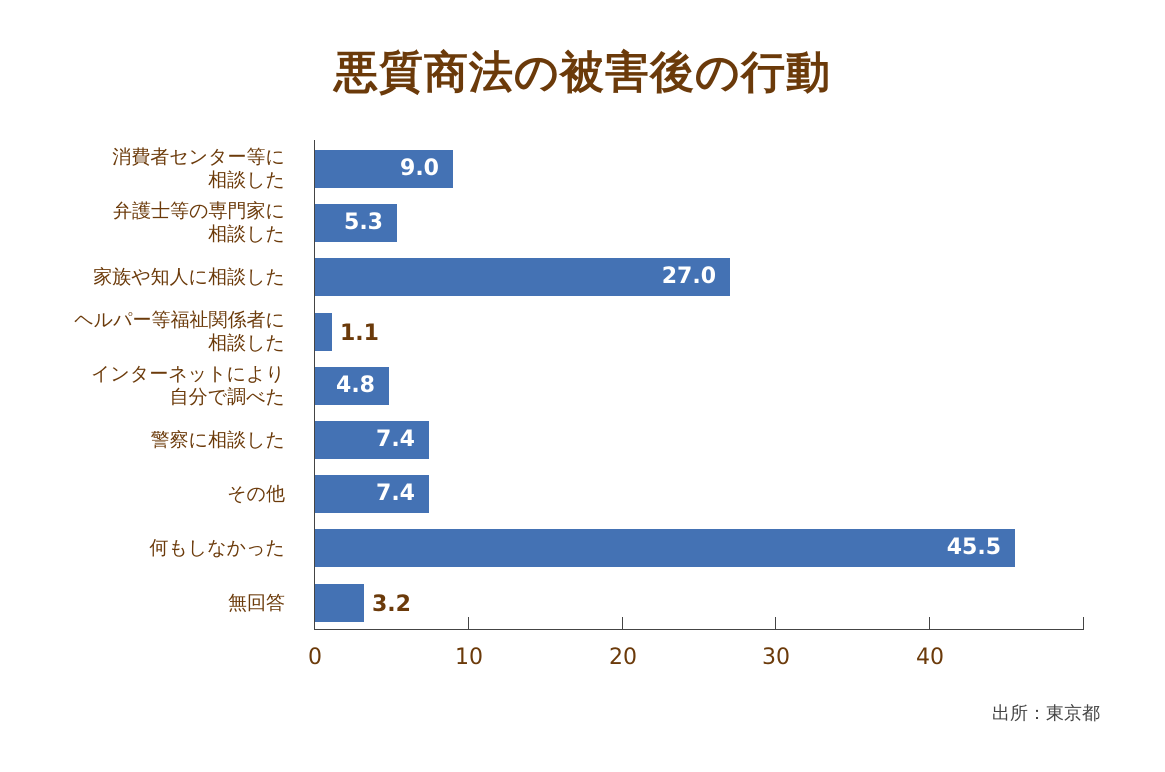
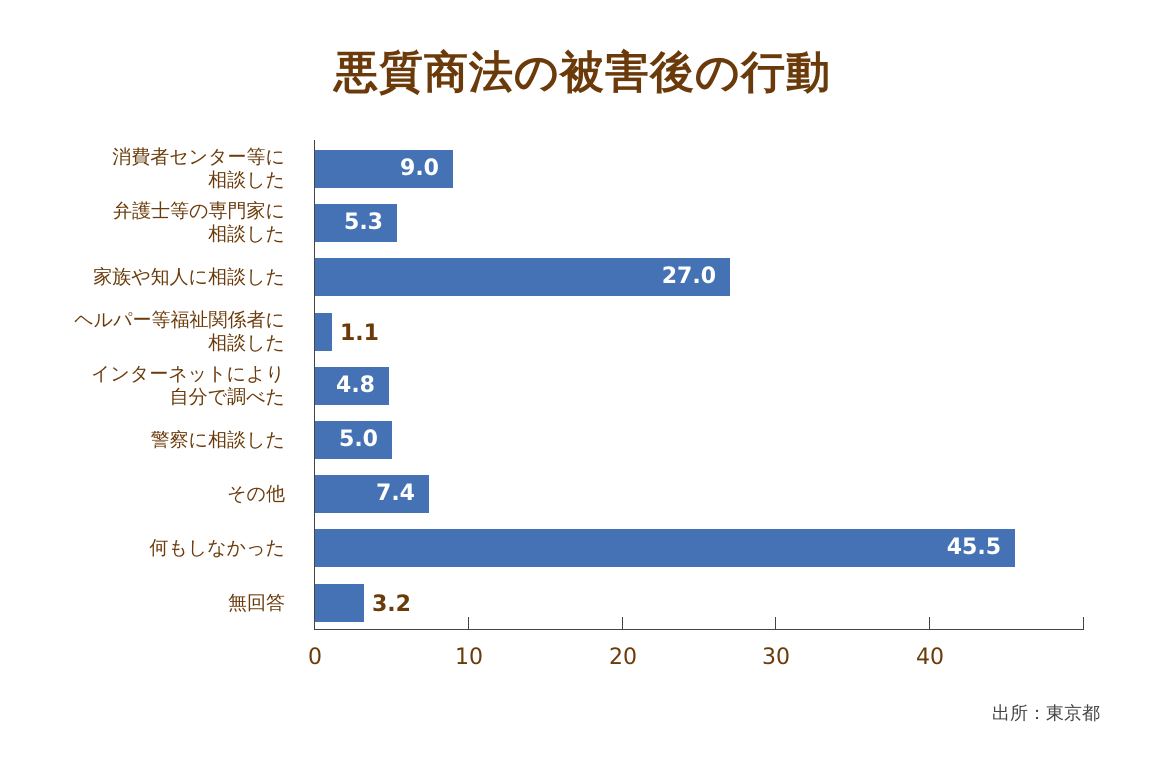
警察に相談した: 7.4 -> 5.0
